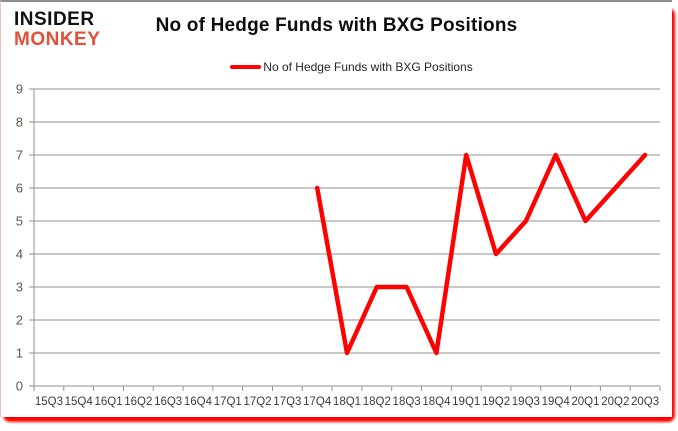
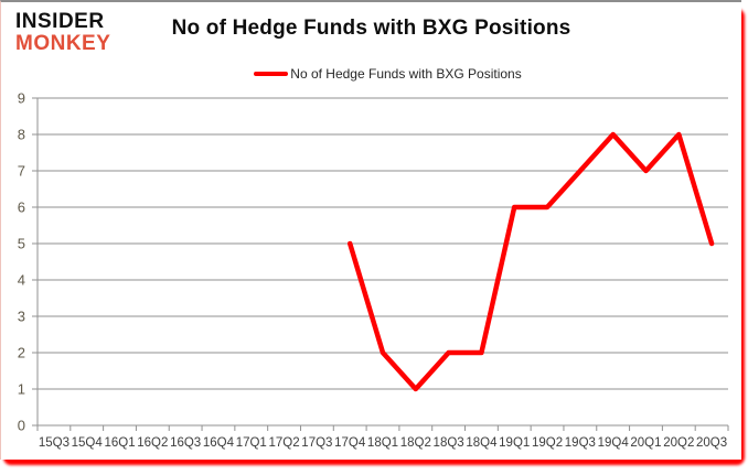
17Q4: 6 -> 5
18Q1: 1 -> 2
18Q2: 3 -> 1
18Q3: 3 -> 2
18Q4: 1 -> 2
19Q1: 7 -> 6
19Q2: 4 -> 6
19Q3: 5 -> 7
19Q4: 7 -> 8
20Q1: 5 -> 7
20Q2: 6 -> 8
20Q3: 7 -> 5
